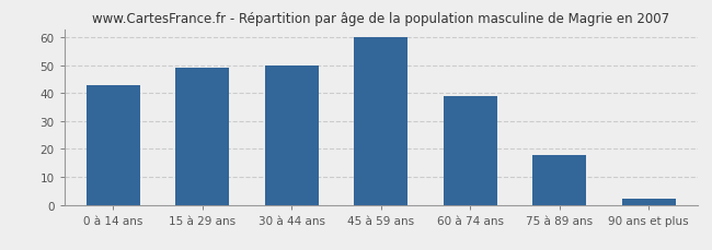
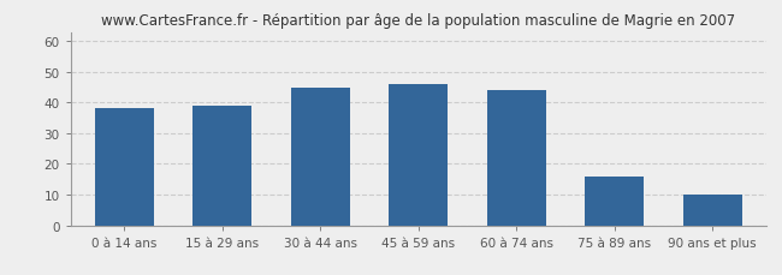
0 à 14 ans: 43 -> 38
15 à 29 ans: 49 -> 39
30 à 44 ans: 50 -> 45
45 à 59 ans: 60 -> 46
60 à 74 ans: 39 -> 44
75 à 89 ans: 18 -> 16
90 ans et plus: 2 -> 10
